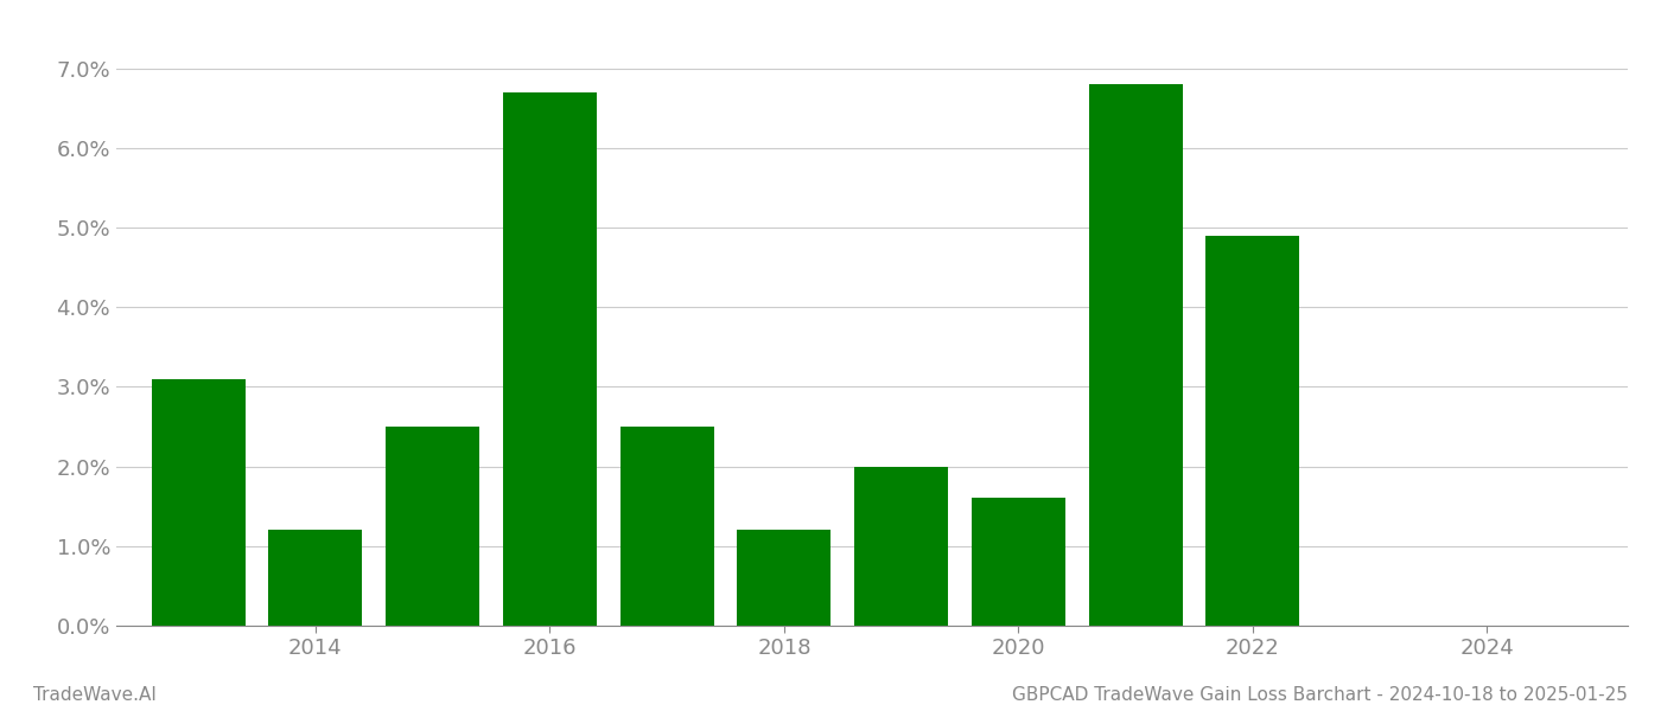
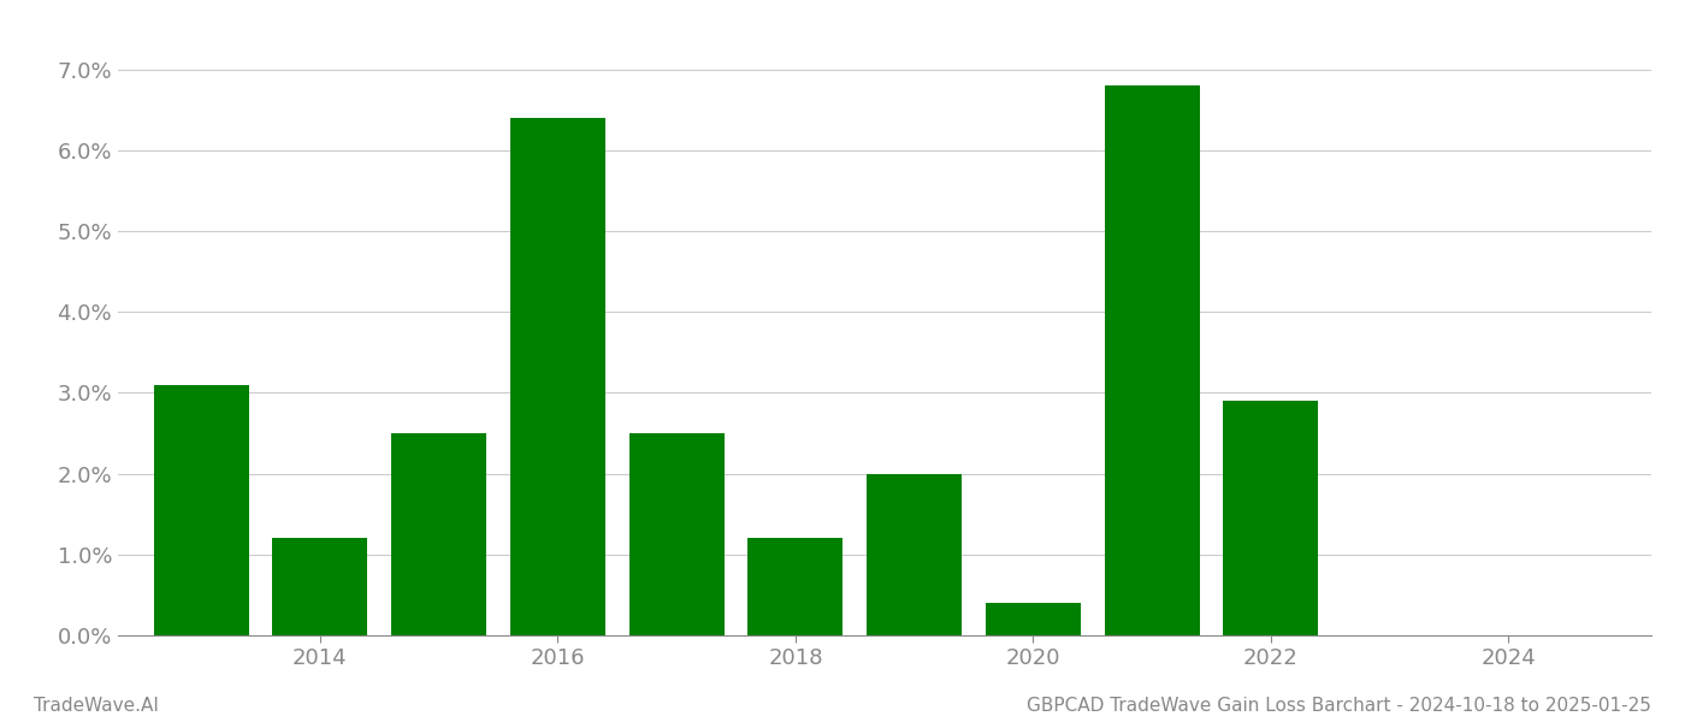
2016: 6.7% -> 6.4%
2020: 1.6% -> 0.4%
2022: 4.9% -> 2.9%
